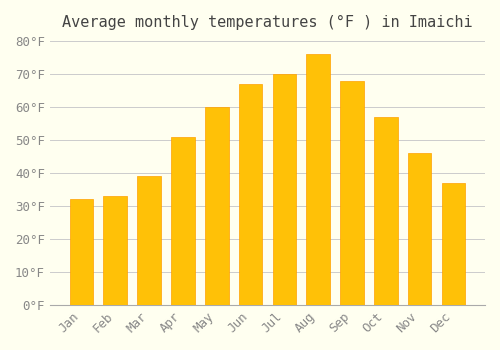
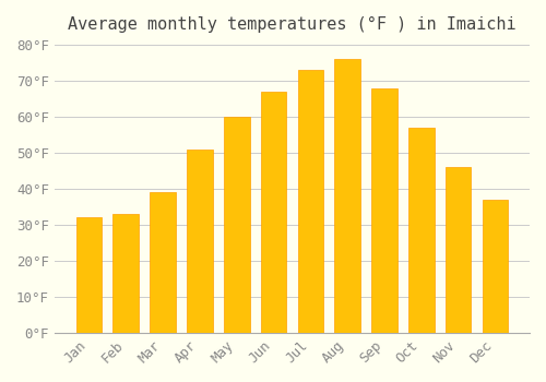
Jul: 70°F -> 73°F
